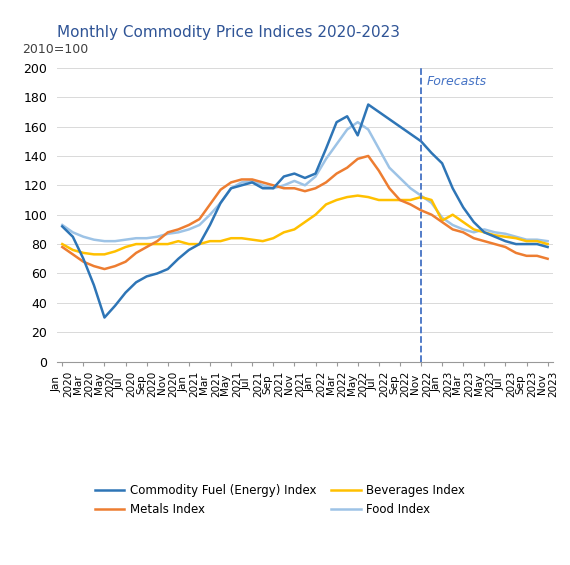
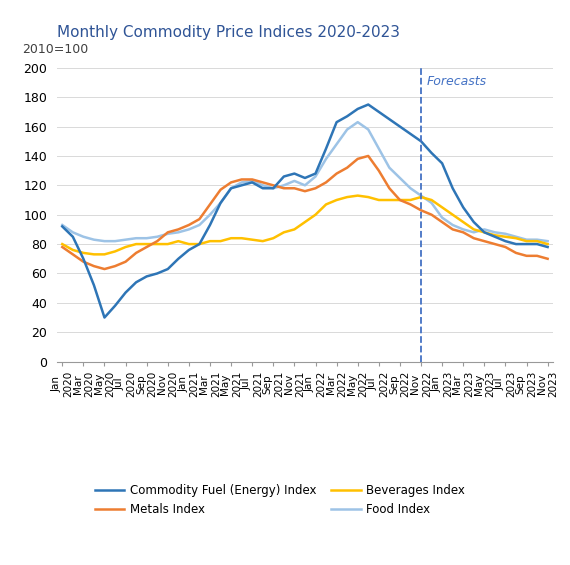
Commodity Fuel (Energy) Index/May 2022: 154 -> 172
Beverages Index/Jan 2023: 96 -> 105
